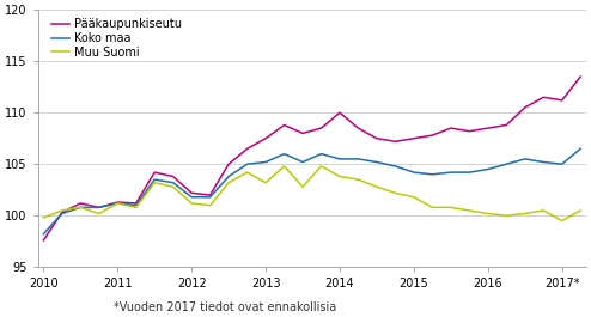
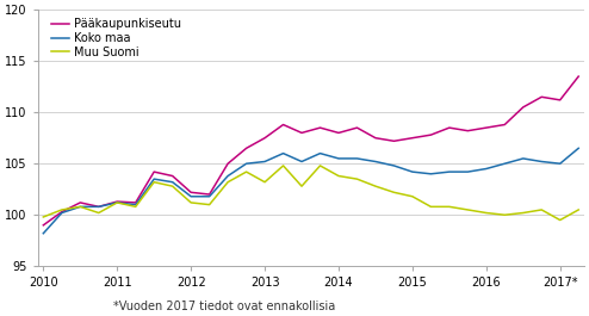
Pääkaupunkiseutu/2010: 97.6 -> 99.0
Pääkaupunkiseutu/2014: 110.0 -> 108.0
